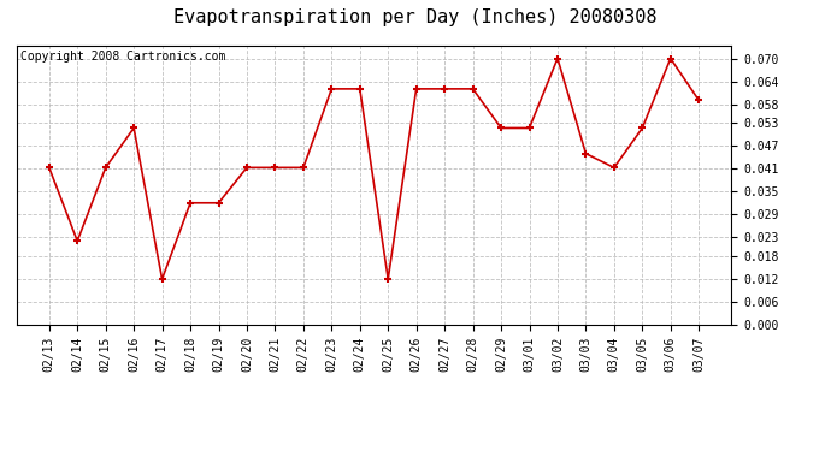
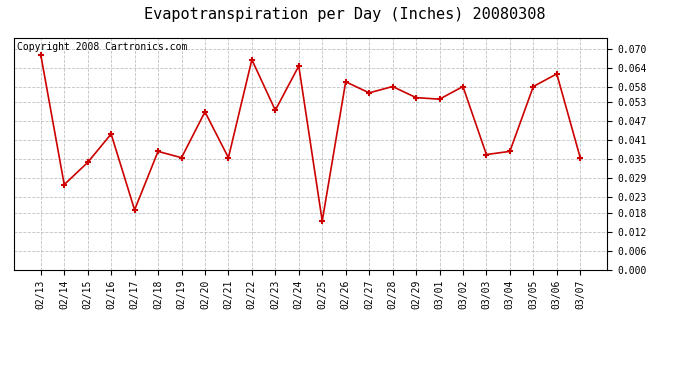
02/13: 0.0413 -> 0.0680
02/14: 0.0220 -> 0.0270
02/15: 0.0413 -> 0.0340
02/16: 0.0517 -> 0.0430
02/17: 0.0120 -> 0.0190
02/18: 0.0320 -> 0.0375
02/19: 0.0320 -> 0.0355
02/20: 0.0413 -> 0.0500
02/21: 0.0413 -> 0.0355
02/22: 0.0413 -> 0.0665
02/23: 0.0620 -> 0.0505
02/24: 0.0620 -> 0.0645
02/25: 0.0120 -> 0.0155
02/26: 0.0620 -> 0.0595
02/27: 0.0620 -> 0.0560
02/28: 0.0620 -> 0.0580
02/29: 0.0517 -> 0.0545
03/01: 0.0517 -> 0.0540
03/02: 0.0700 -> 0.0580
03/03: 0.0450 -> 0.0365
03/04: 0.0413 -> 0.0375
03/05: 0.0517 -> 0.0580
03/06: 0.0700 -> 0.0620
03/07: 0.0590 -> 0.0355
